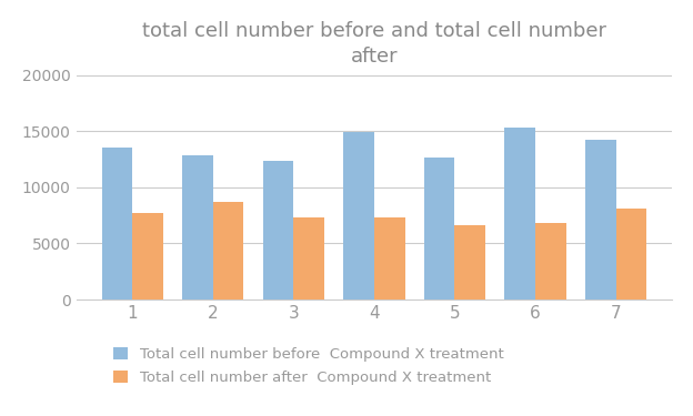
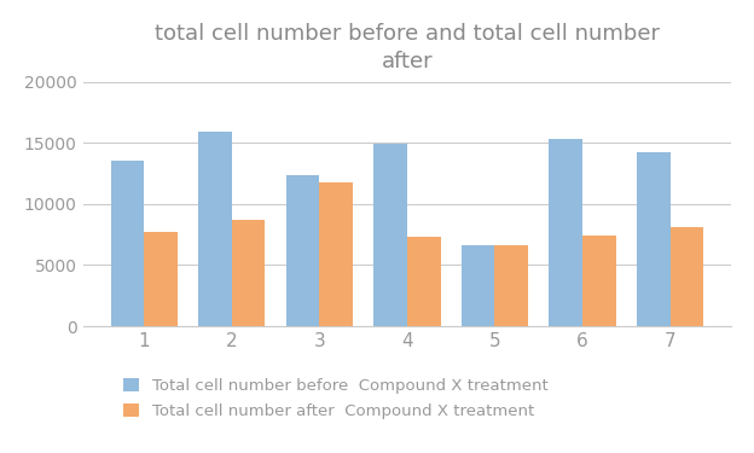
Total cell number before Compound X treatment/2: 12800 -> 15900
Total cell number after Compound X treatment/3: 7400 -> 11800
Total cell number before Compound X treatment/5: 12600 -> 6600
Total cell number after Compound X treatment/6: 6800 -> 7400
